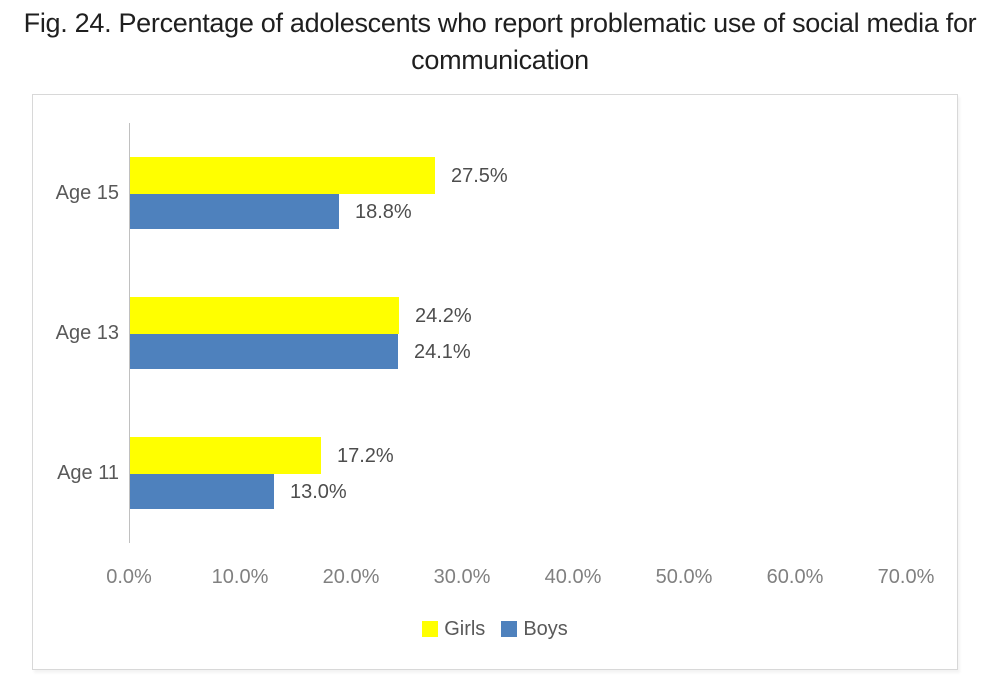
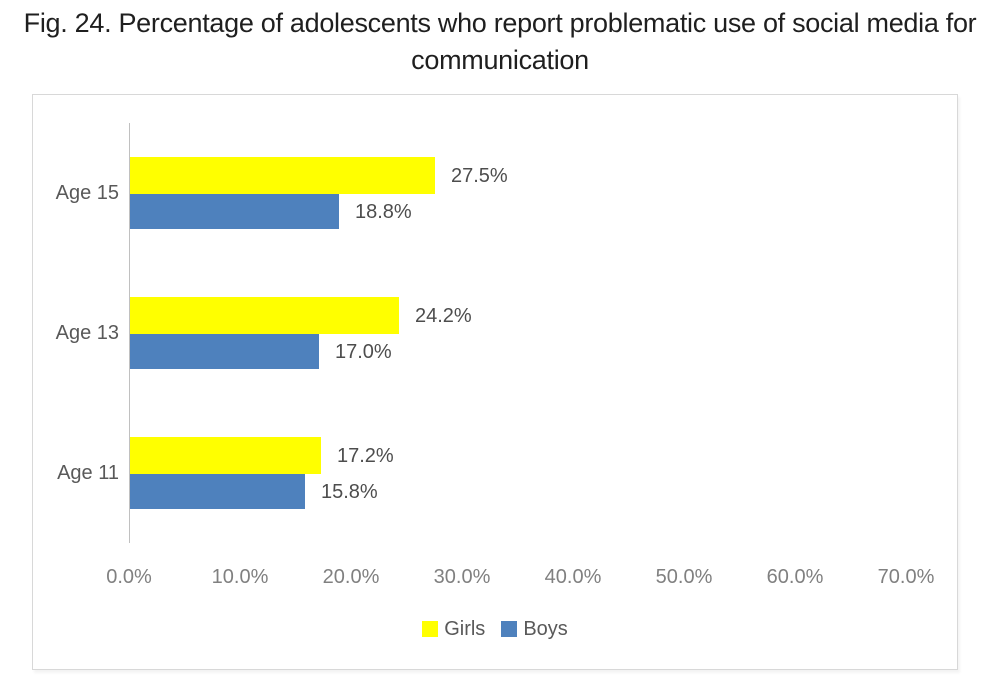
Boys/Age 13: 24.1% -> 17.0%
Boys/Age 11: 13.0% -> 15.8%
